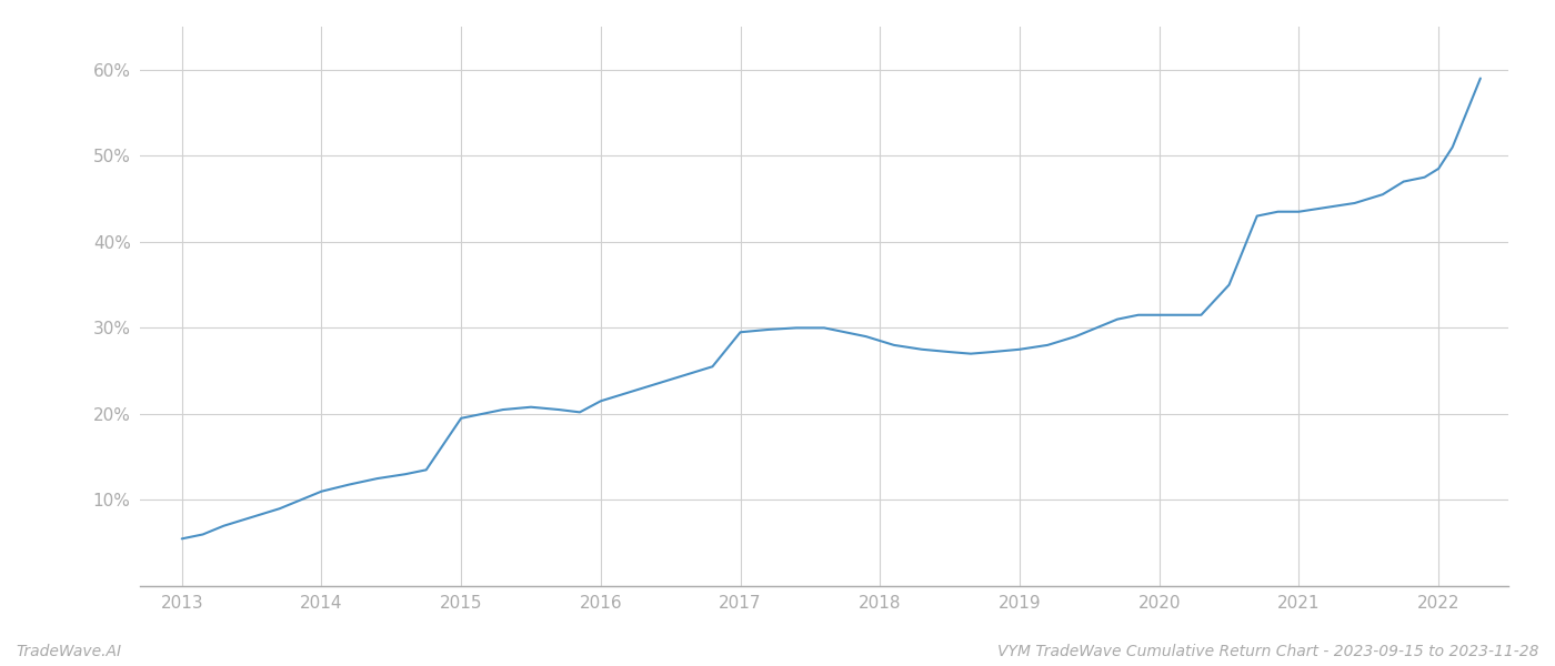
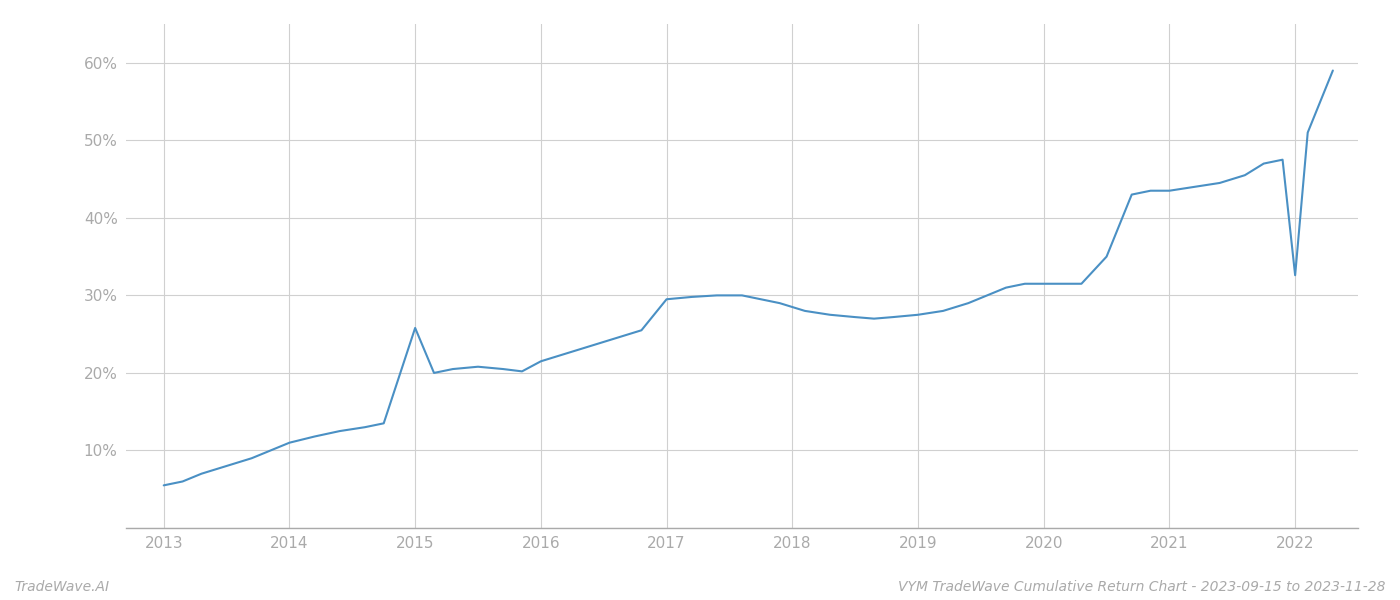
2015: 19.5% -> 25.8%
2022: 48.5% -> 32.6%
